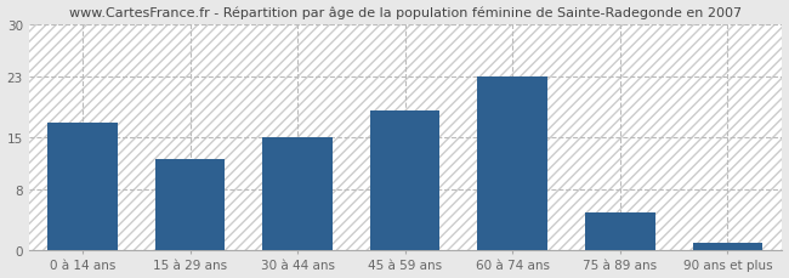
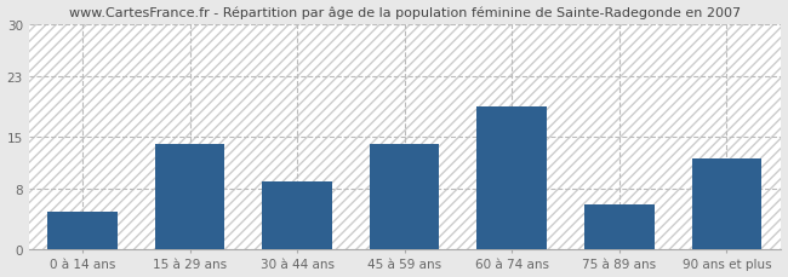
0 à 14 ans: 17.0 -> 5.0
15 à 29 ans: 12.0 -> 14.0
30 à 44 ans: 15.0 -> 9.0
45 à 59 ans: 18.5 -> 14.0
60 à 74 ans: 23.0 -> 19.0
75 à 89 ans: 5.0 -> 6.0
90 ans et plus: 1.0 -> 12.0
